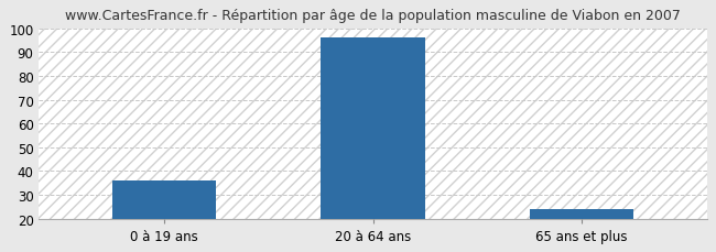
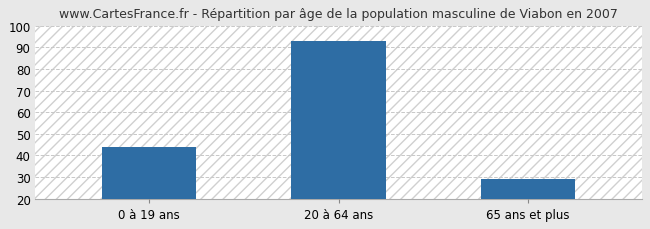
0 à 19 ans: 36 -> 44
20 à 64 ans: 96 -> 93
65 ans et plus: 24 -> 29
